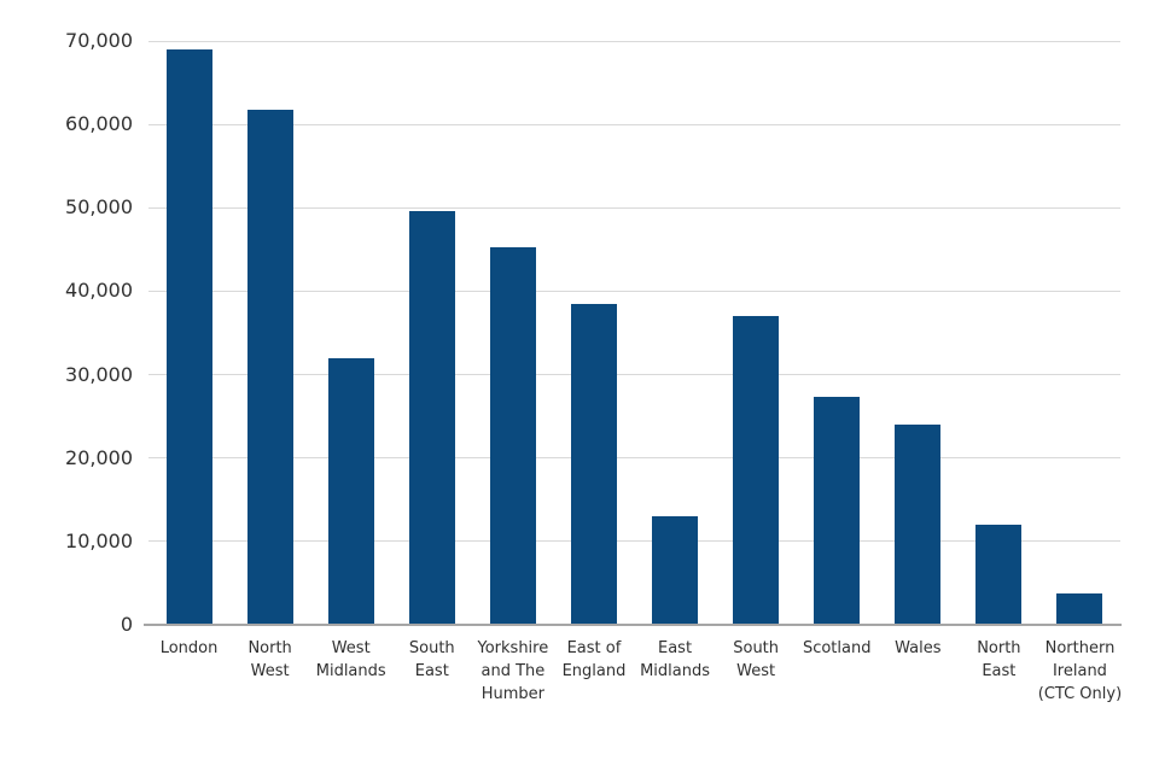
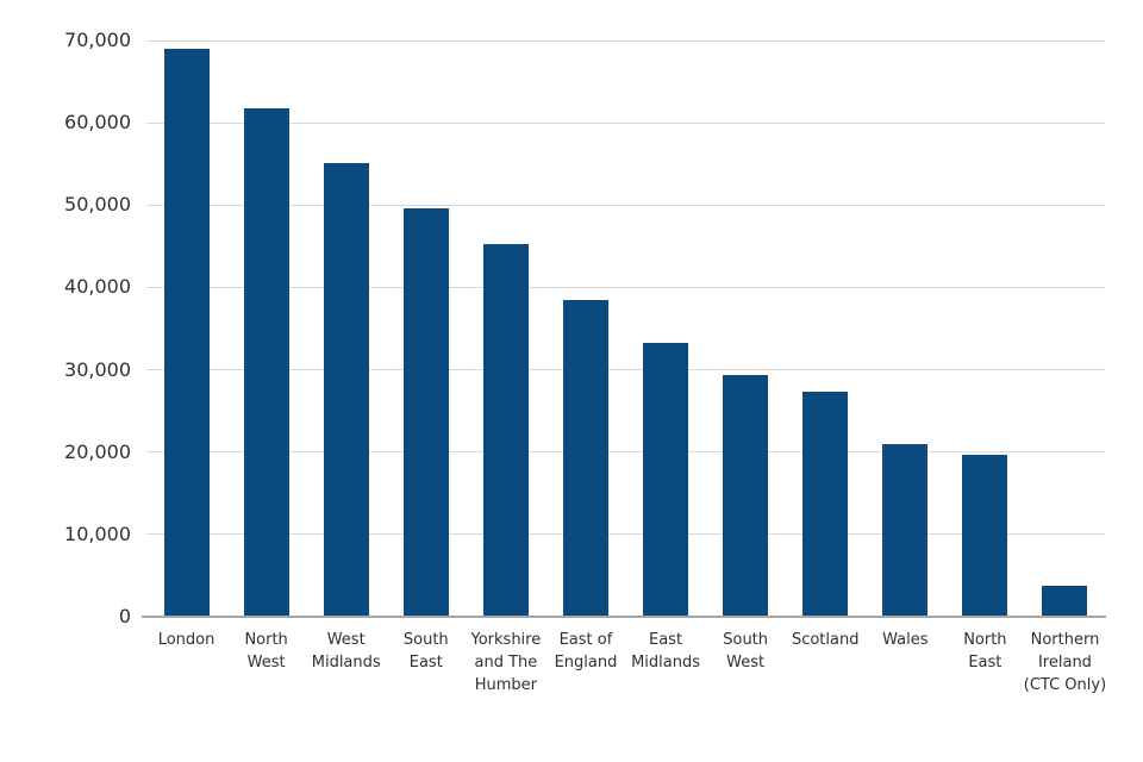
West Midlands: 32000 -> 55000
East Midlands: 13000 -> 33000
South West: 37000 -> 29000
Wales: 24000 -> 21000
North East: 12000 -> 20000
